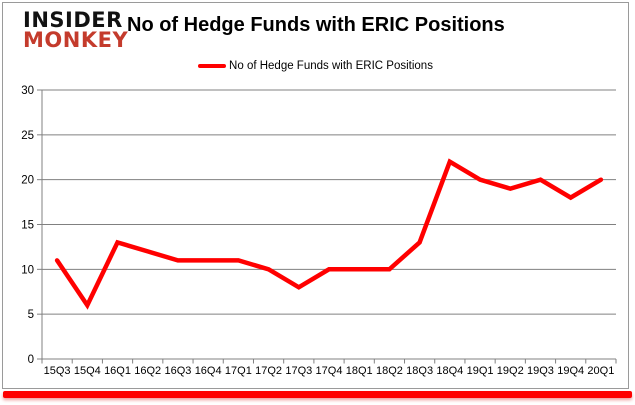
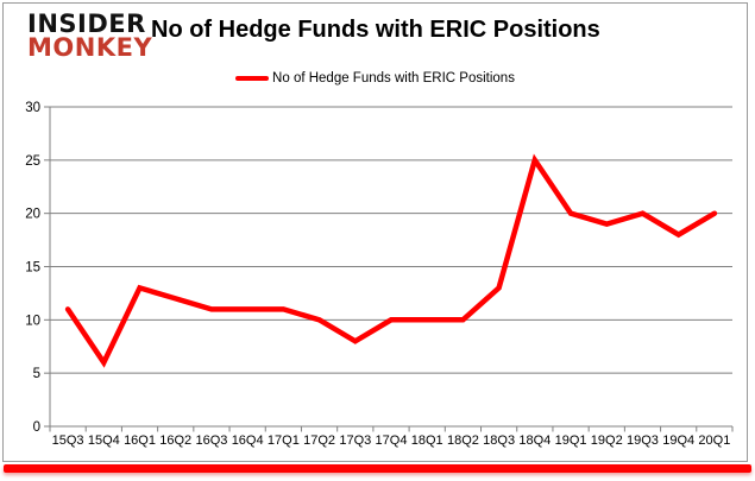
18Q4: 22 -> 25
